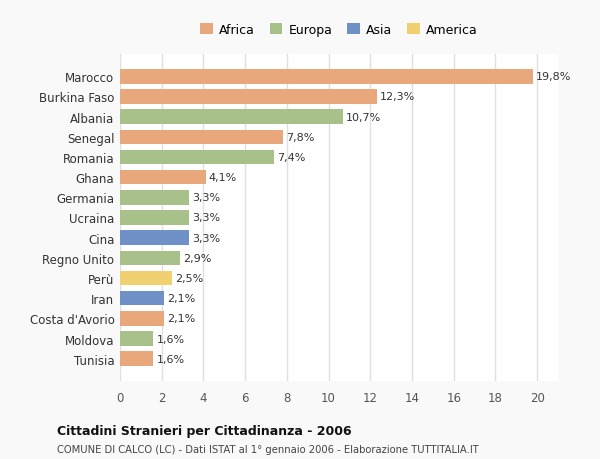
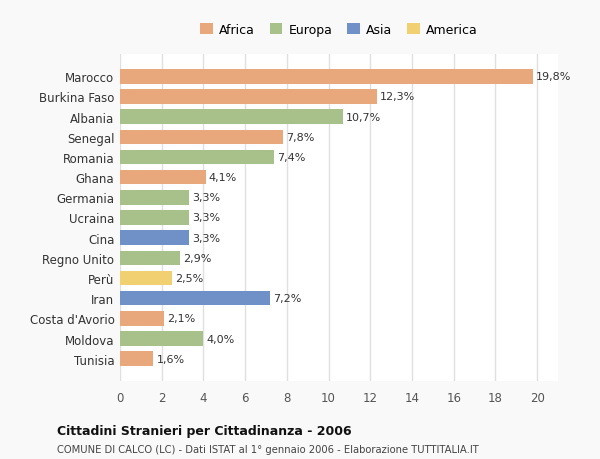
Iran: 2,1% -> 7,2%
Moldova: 1,6% -> 4,0%
